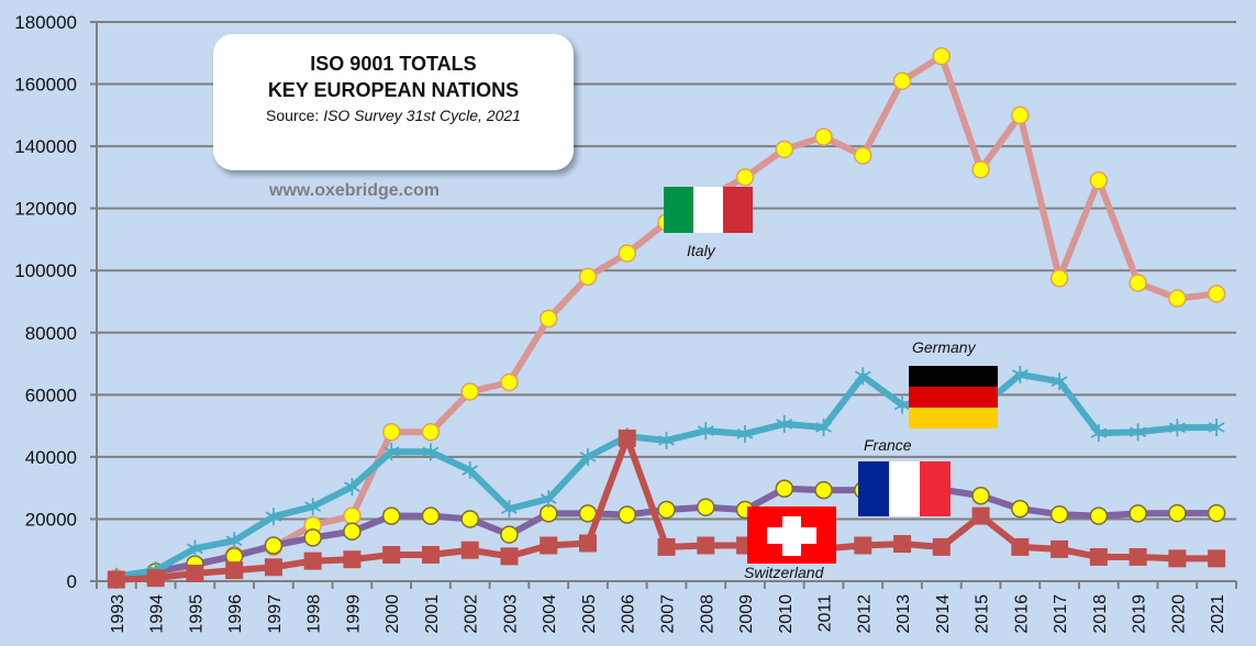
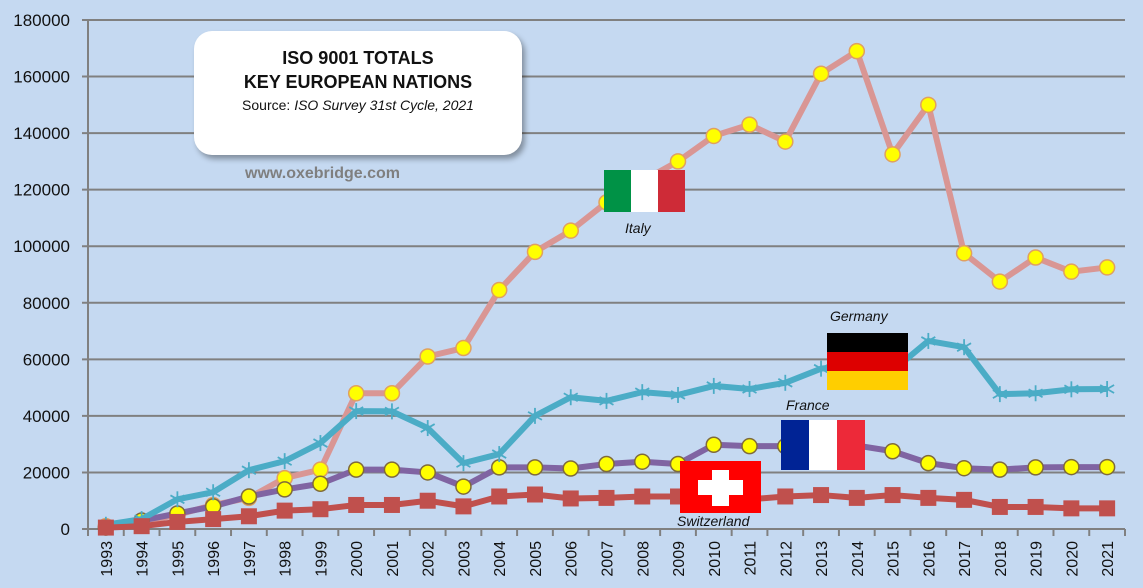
Switzerland/2006: 46000 -> 11000
Germany/2012: 66000 -> 52000
Switzerland/2015: 21000 -> 12000
Italy/2018: 129000 -> 88000
